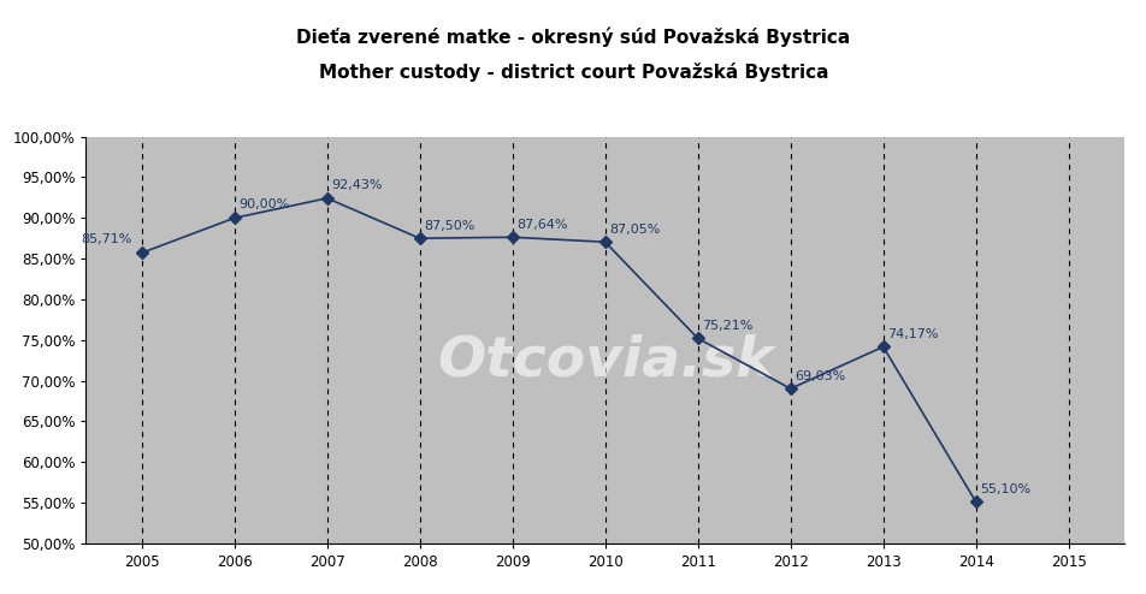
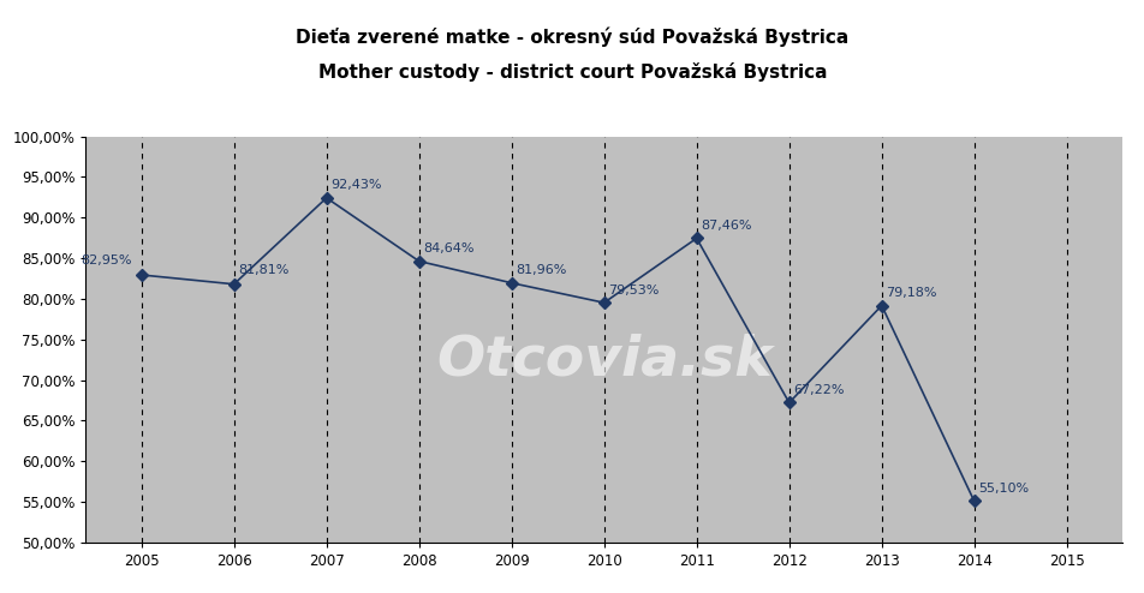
2005: 85,71% -> 82,95%
2006: 90,00% -> 81,81%
2008: 87,50% -> 84,64%
2009: 87,64% -> 81,96%
2010: 87,05% -> 79,53%
2011: 75,21% -> 87,46%
2012: 69,03% -> 67,22%
2013: 74,17% -> 79,18%
